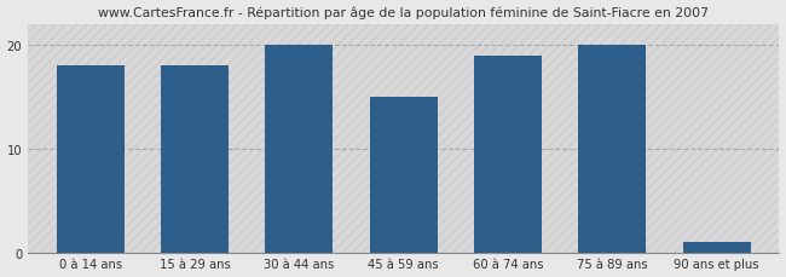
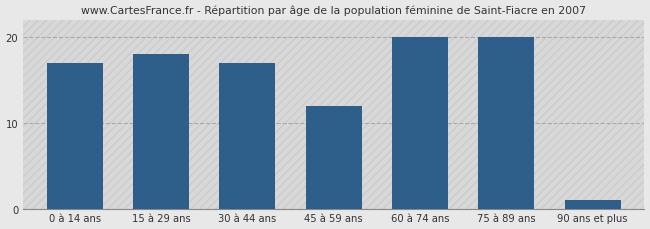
0 à 14 ans: 18 -> 17
30 à 44 ans: 20 -> 17
45 à 59 ans: 15 -> 12
60 à 74 ans: 19 -> 20
